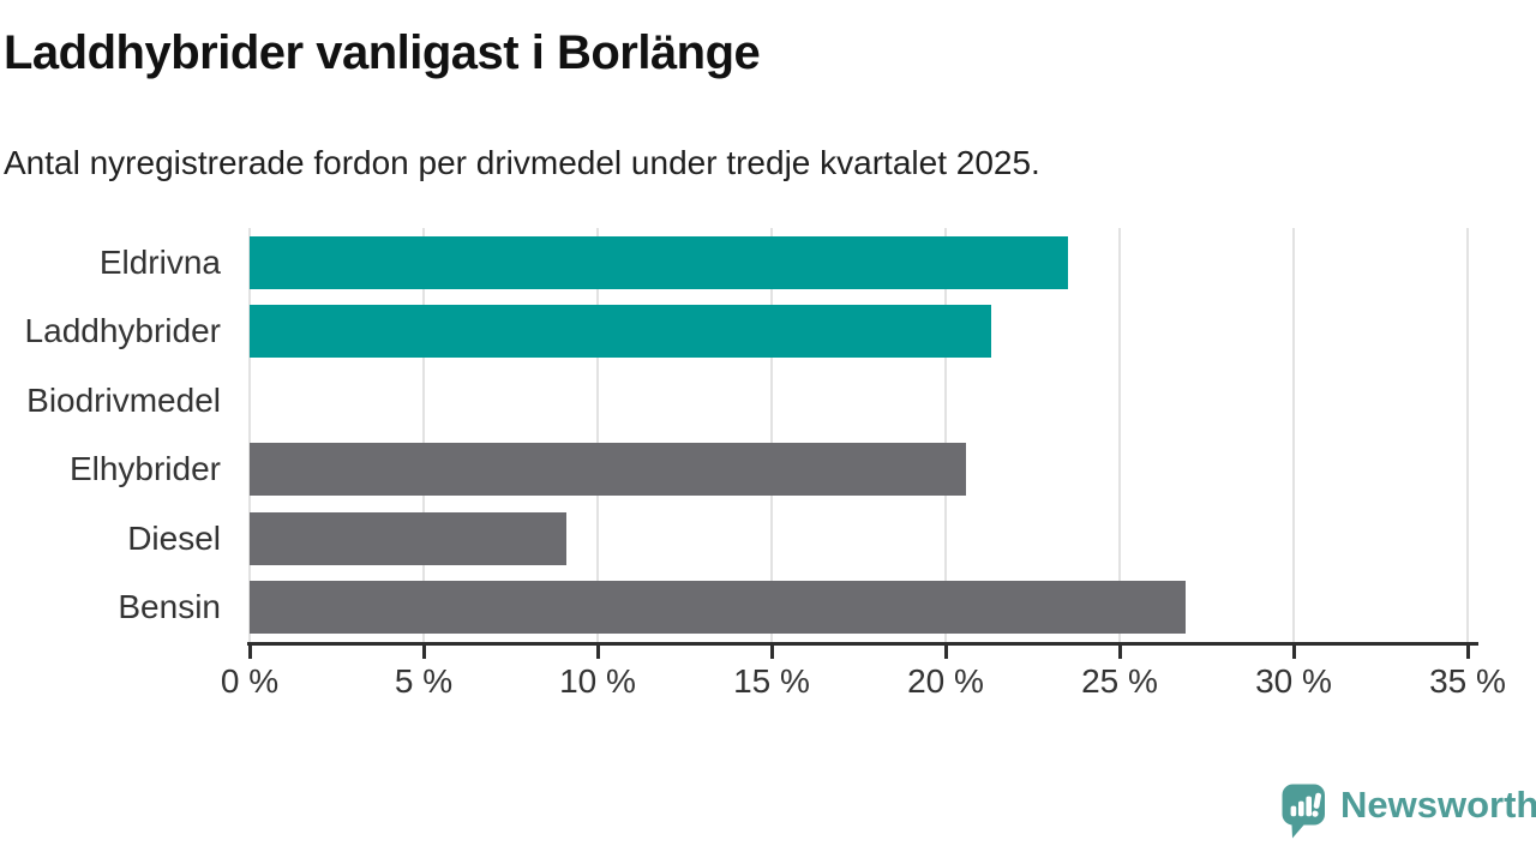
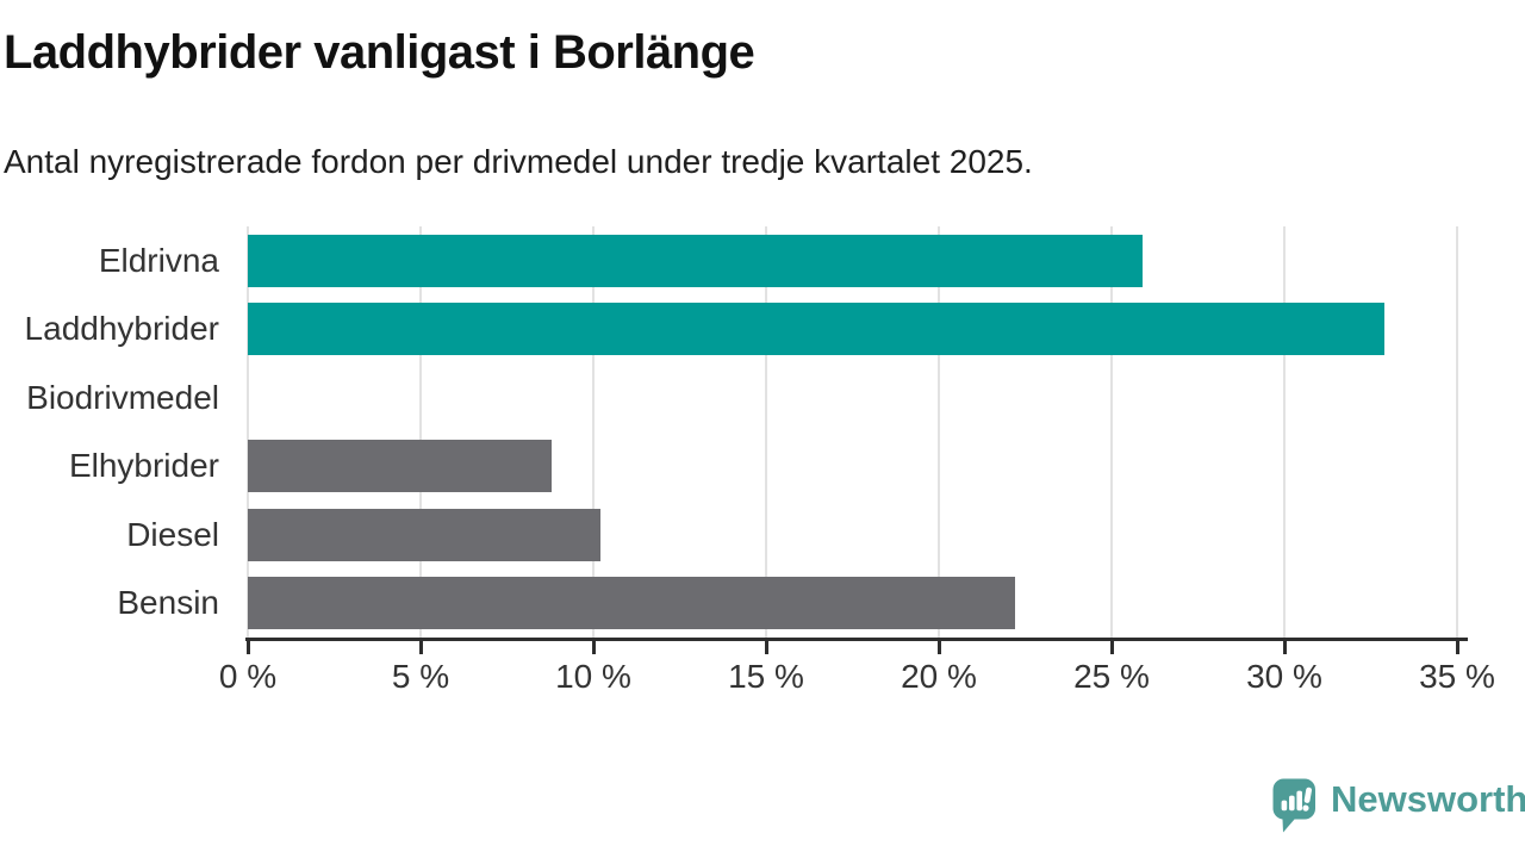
Eldrivna: 23.5% -> 25.9%
Laddhybrider: 21.3% -> 32.9%
Elhybrider: 20.6% -> 8.8%
Diesel: 9.1% -> 10.2%
Bensin: 26.9% -> 22.2%
